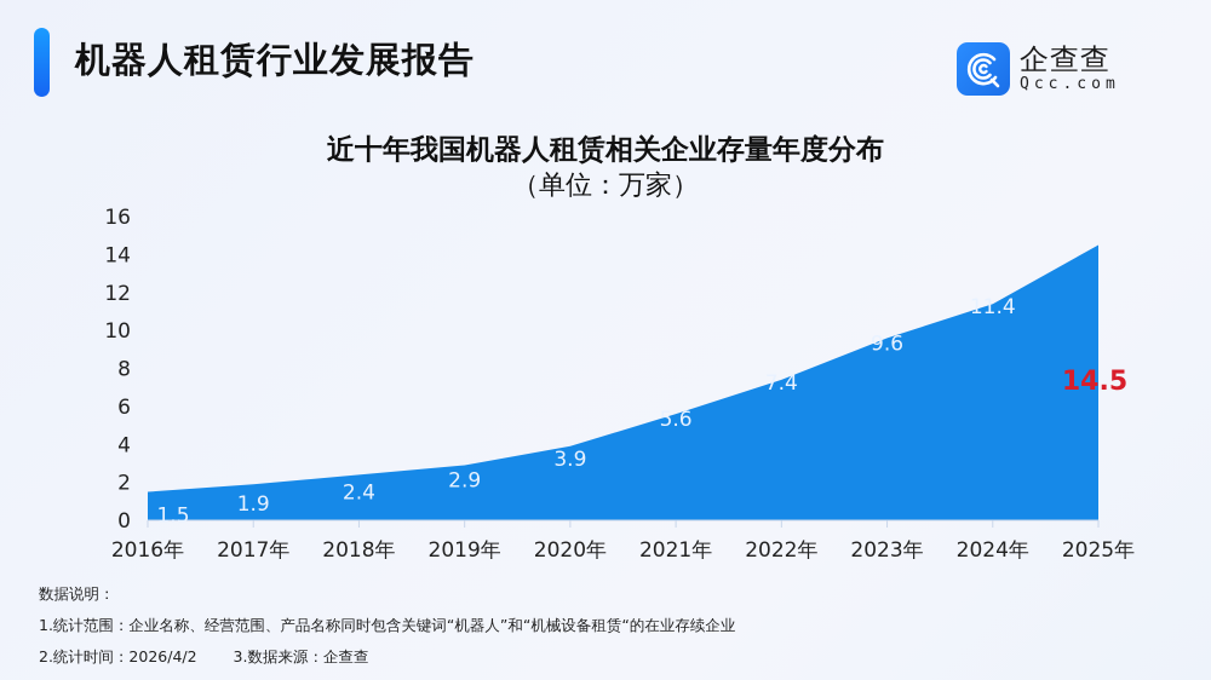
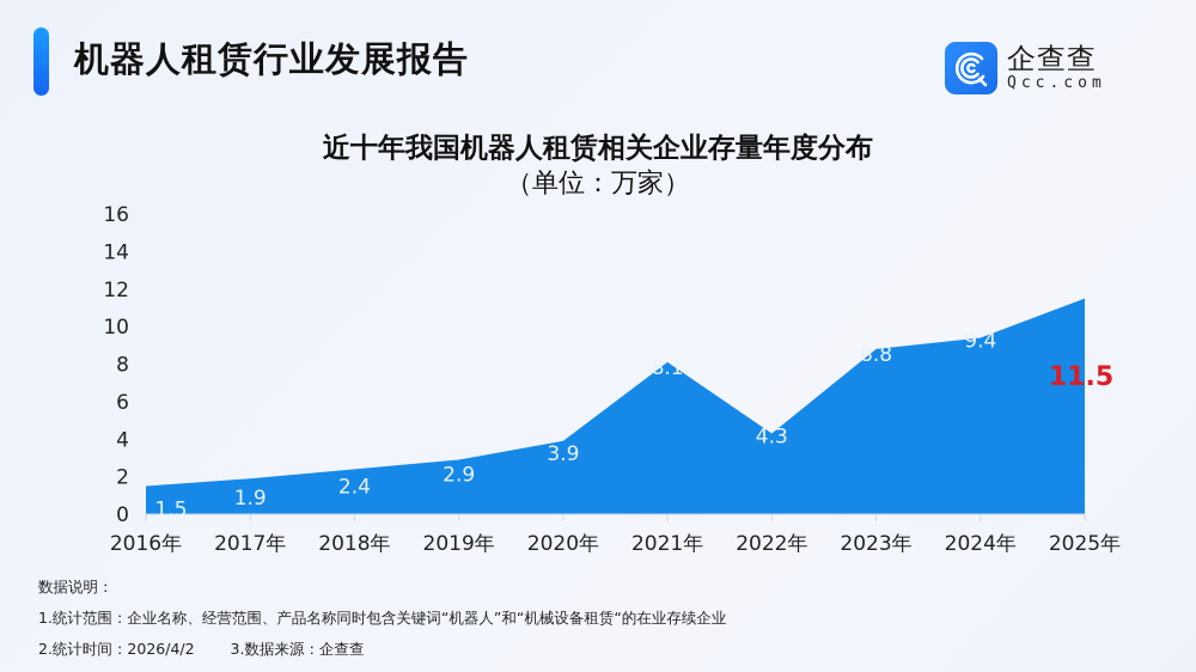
2021年: 5.6 -> 8.1
2022年: 7.4 -> 4.3
2023年: 9.6 -> 8.8
2024年: 11.4 -> 9.4
2025年: 14.5 -> 11.5
